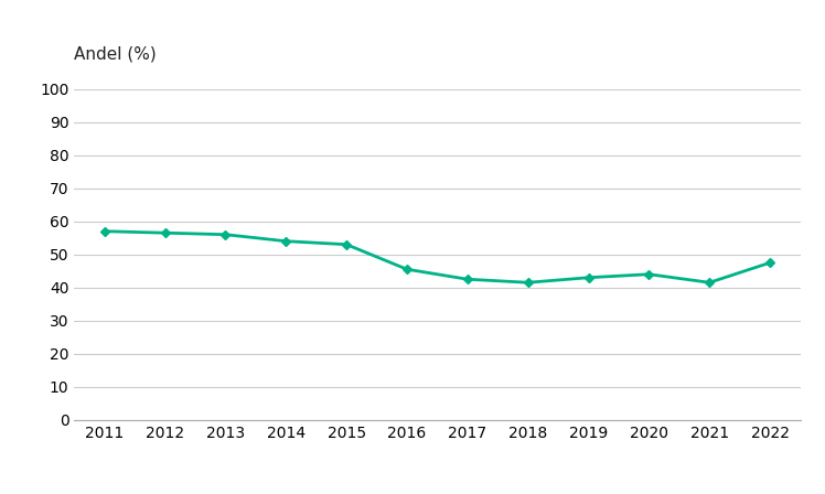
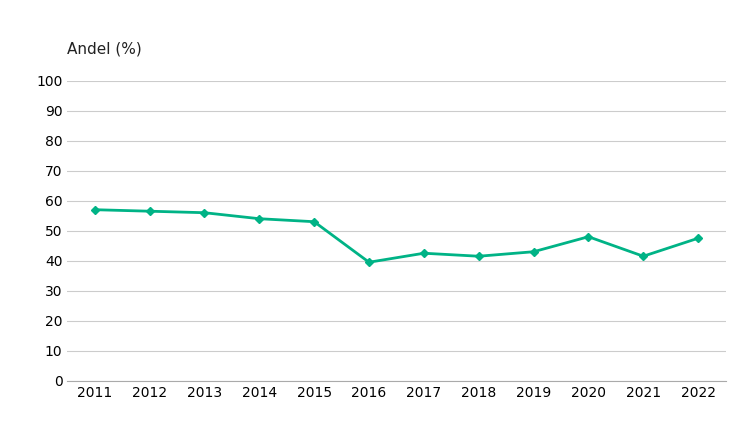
2016: 45.5 -> 39.5
2020: 44.0 -> 48.0
